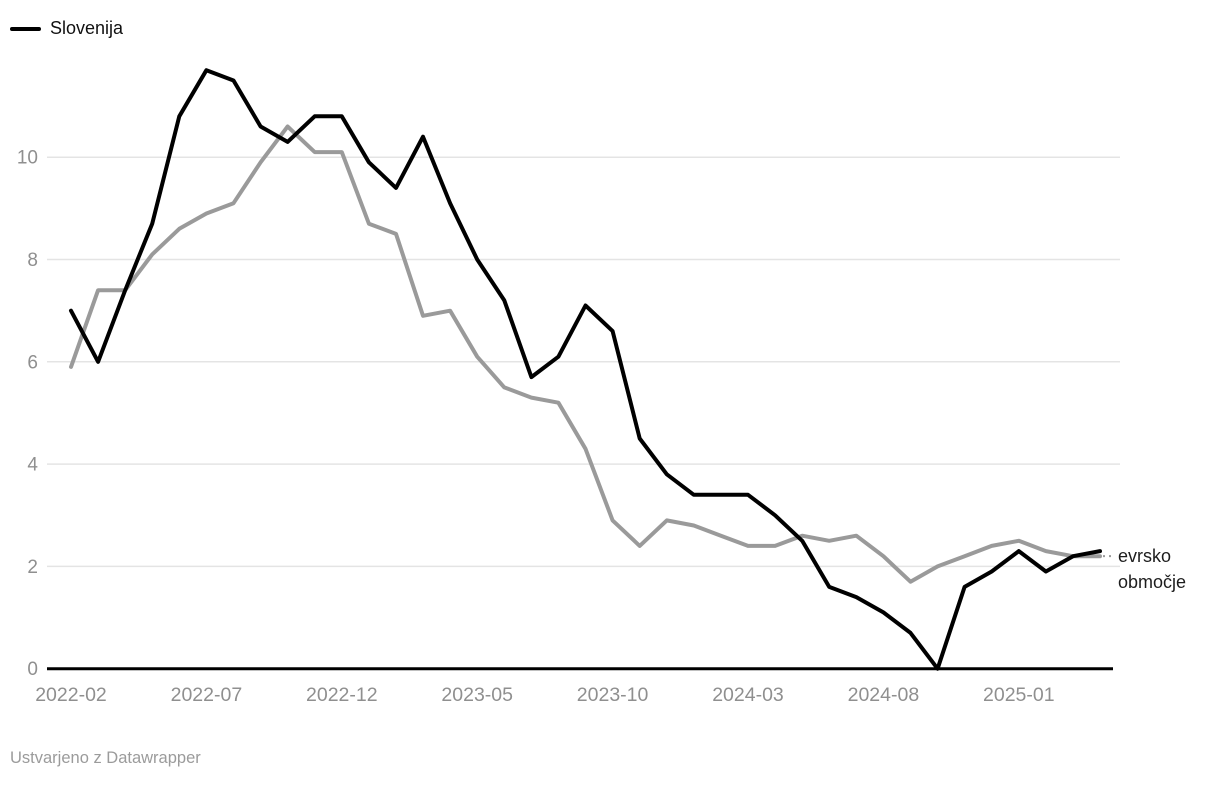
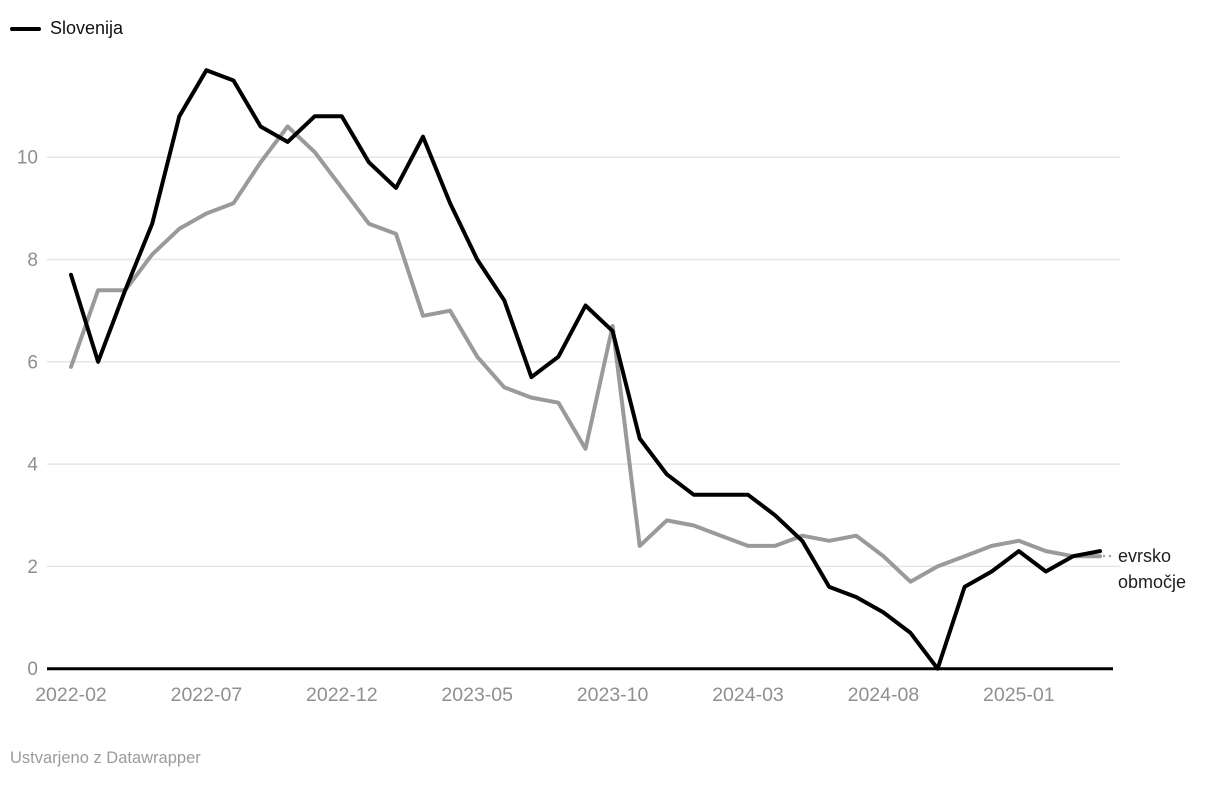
Slovenija/2022-02: 7.0 -> 7.7
evrsko območje/2022-12: 10.1 -> 9.4
evrsko območje/2023-10: 2.9 -> 6.7
